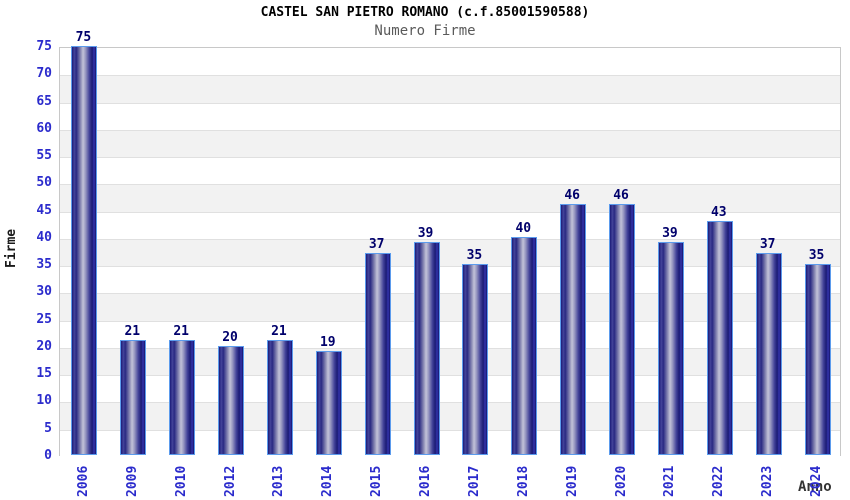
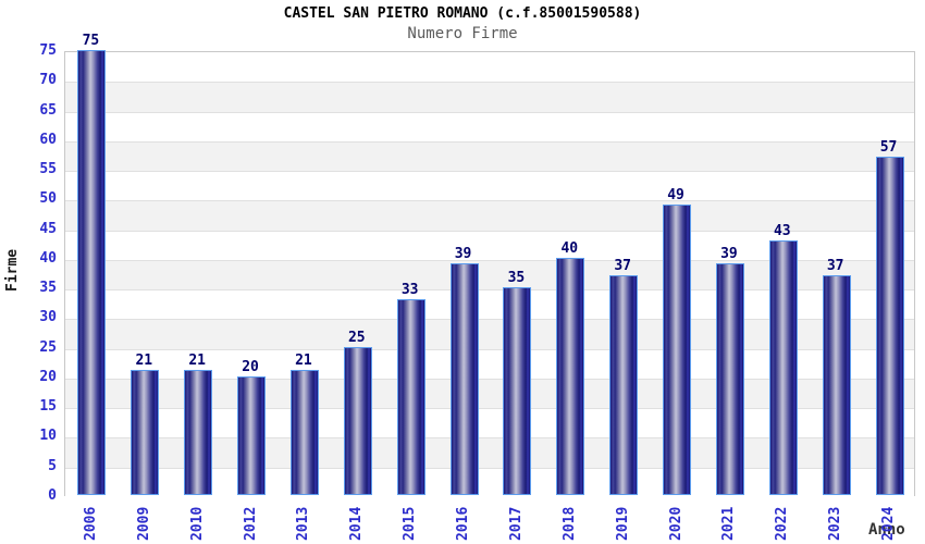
2014: 19 -> 25
2015: 37 -> 33
2019: 46 -> 37
2020: 46 -> 49
2024: 35 -> 57
